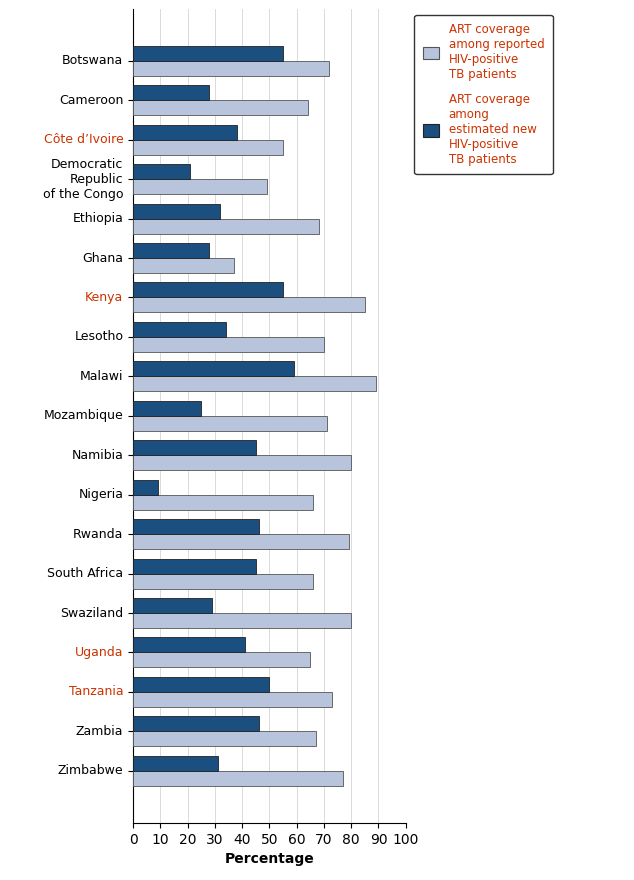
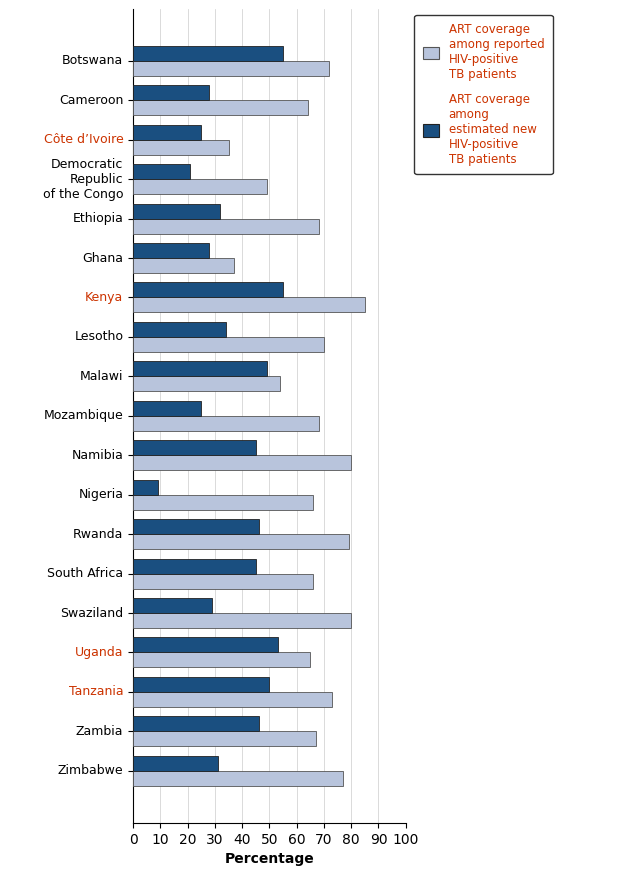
ART coverage among estimated new HIV-positive TB patients/Côte d’Ivoire: 38 -> 25
ART coverage among reported HIV-positive TB patients/Côte d’Ivoire: 55 -> 35
ART coverage among estimated new HIV-positive TB patients/Malawi: 59 -> 49
ART coverage among reported HIV-positive TB patients/Malawi: 89 -> 54
ART coverage among reported HIV-positive TB patients/Mozambique: 71 -> 68
ART coverage among estimated new HIV-positive TB patients/Uganda: 41 -> 53
